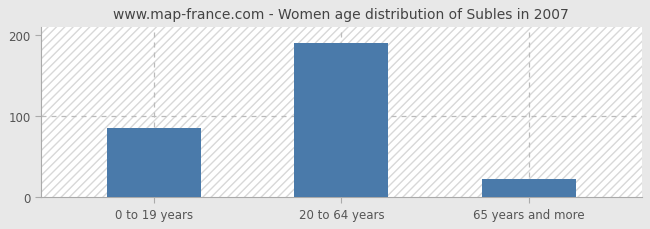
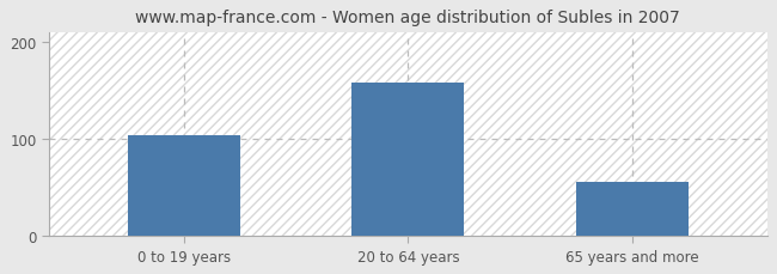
0 to 19 years: 85 -> 104
20 to 64 years: 190 -> 158
65 years and more: 22 -> 56
